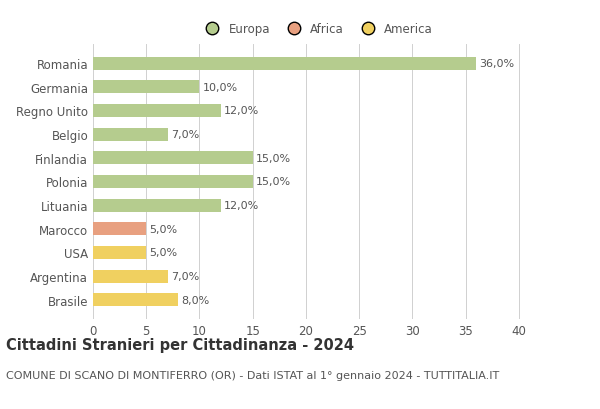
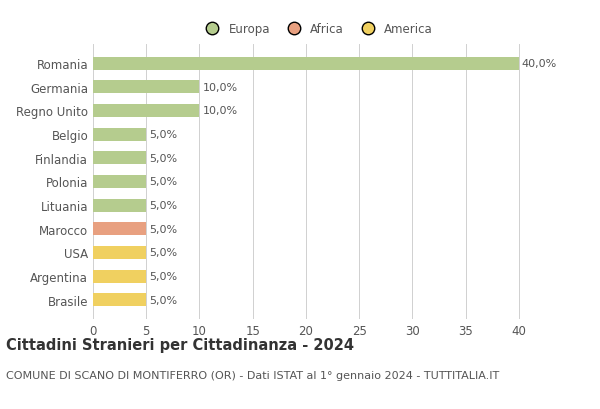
Romania: 36,0% -> 40,0%
Regno Unito: 12,0% -> 10,0%
Belgio: 7,0% -> 5,0%
Finlandia: 15,0% -> 5,0%
Polonia: 15,0% -> 5,0%
Lituania: 12,0% -> 5,0%
Argentina: 7,0% -> 5,0%
Brasile: 8,0% -> 5,0%
